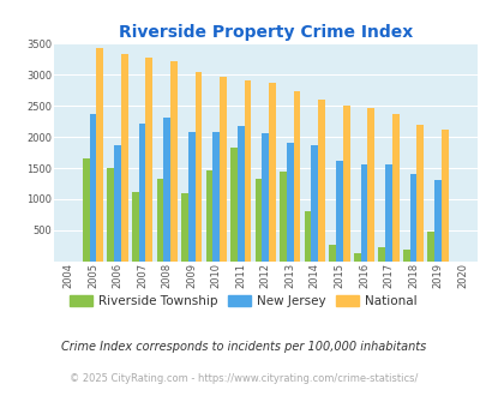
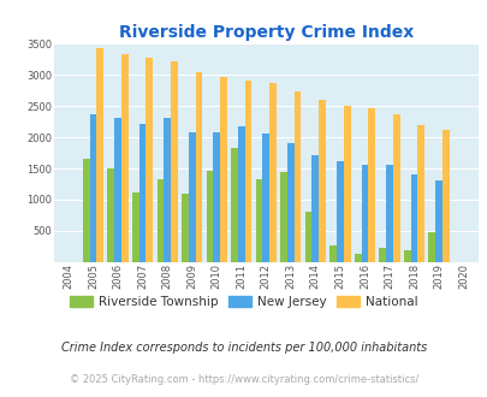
New Jersey/2006: 1860 -> 2310
New Jersey/2014: 1860 -> 1720
